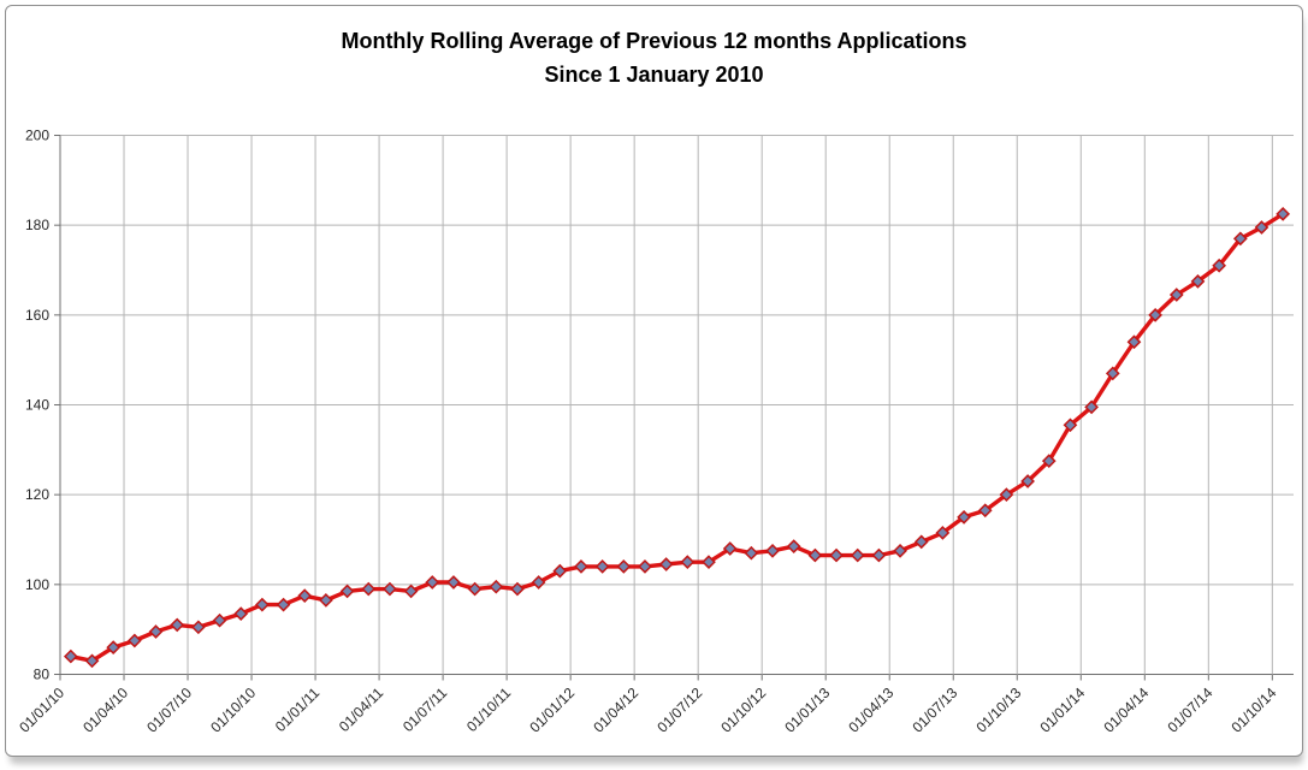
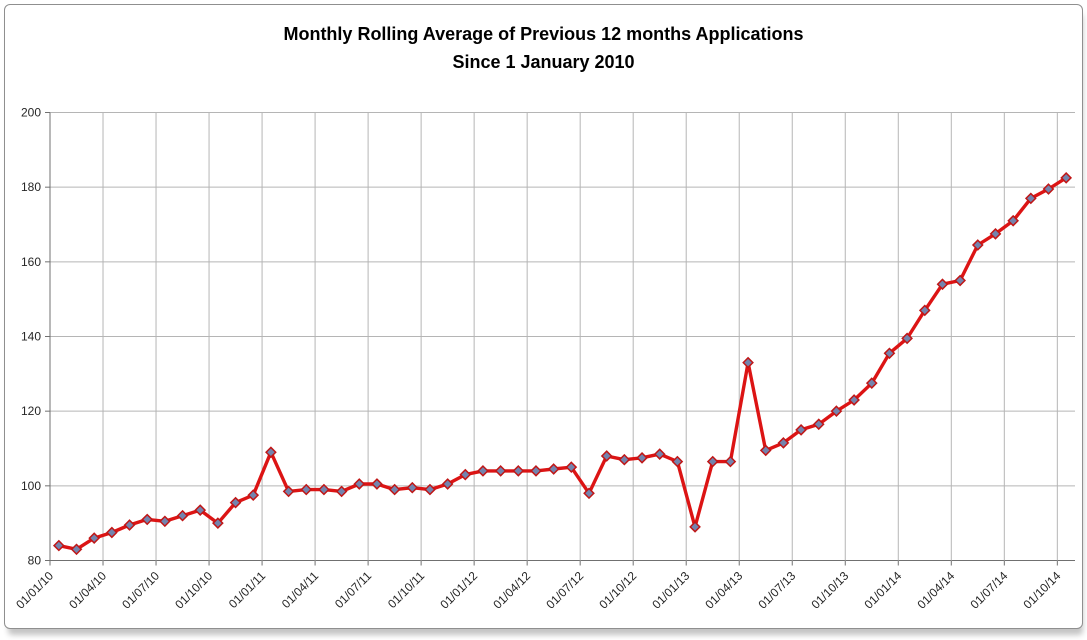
01/10/10: 96 -> 90
01/01/11: 96 -> 109
01/07/12: 105 -> 98
01/01/13: 106 -> 89
01/04/13: 108 -> 133
01/04/14: 160 -> 155
